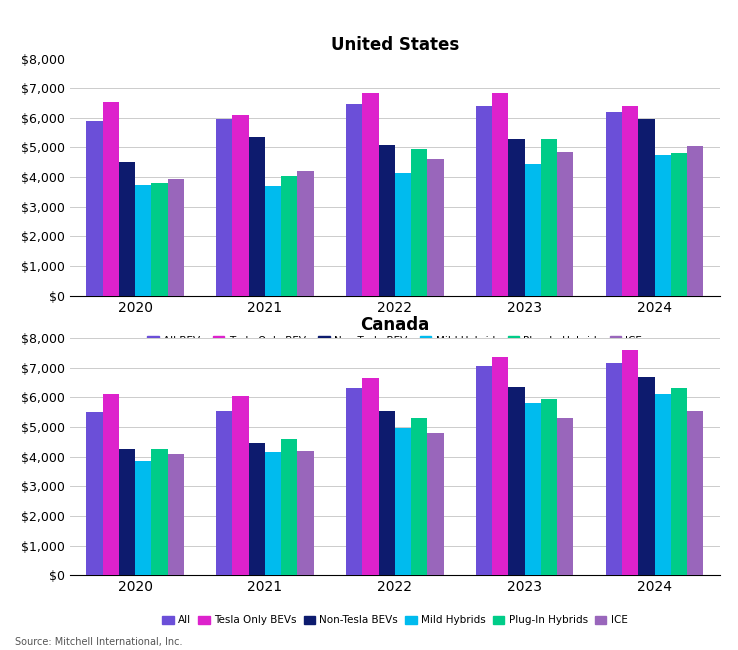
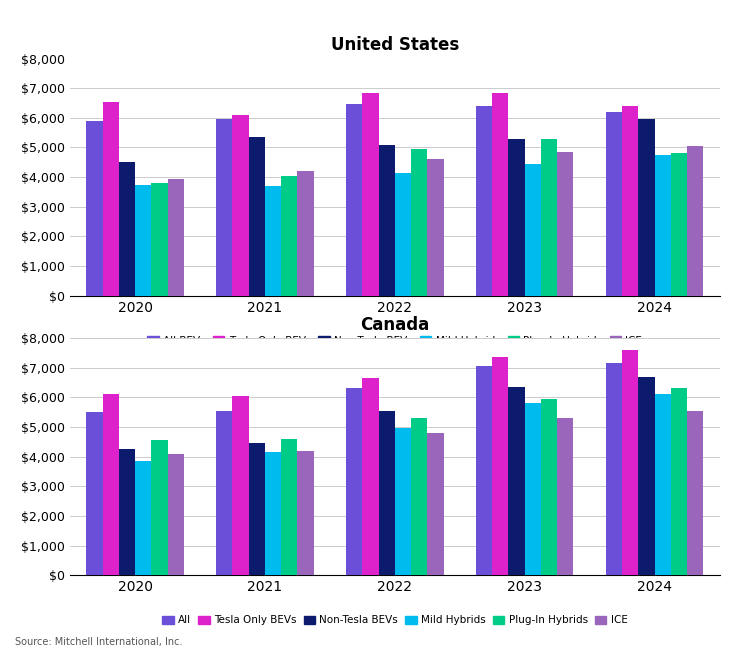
Canada/Plug-In Hybrids/2020: $4,250 -> $4,550
